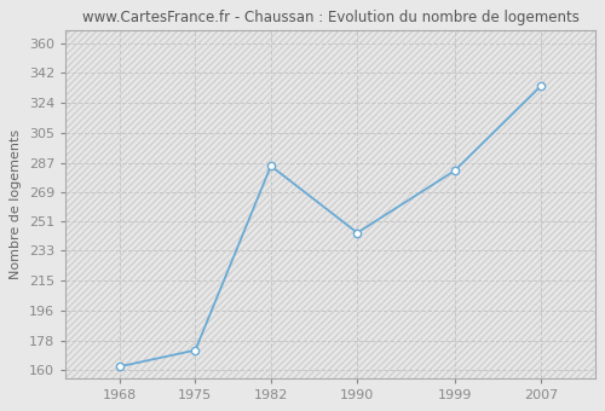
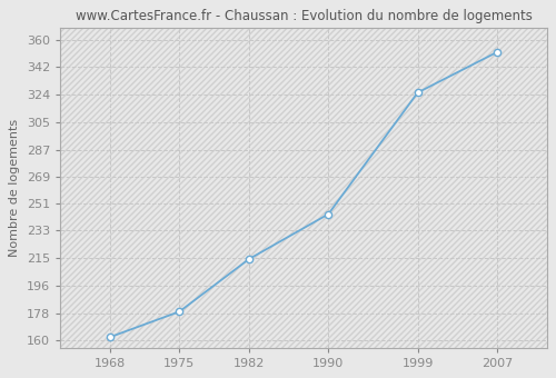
1975: 172 -> 179
1982: 285 -> 214
1999: 282 -> 325
2007: 334 -> 352
